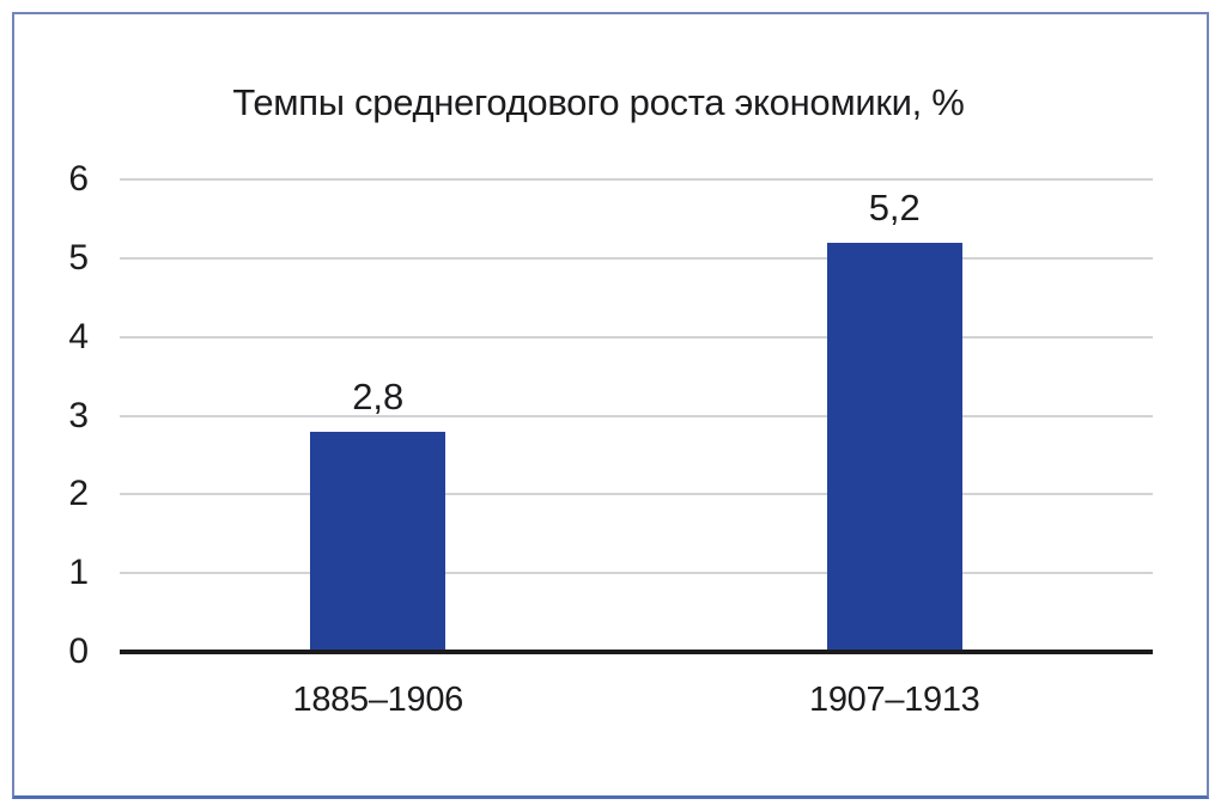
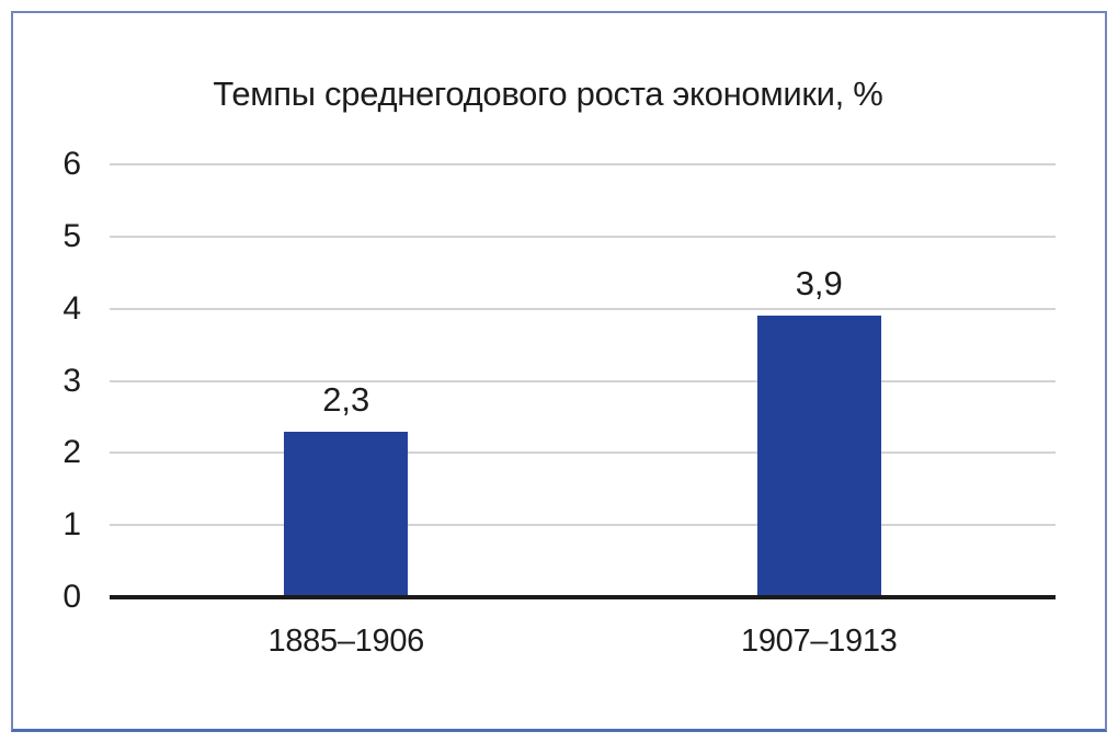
1885–1906: 2,8 -> 2,3
1907–1913: 5,2 -> 3,9
